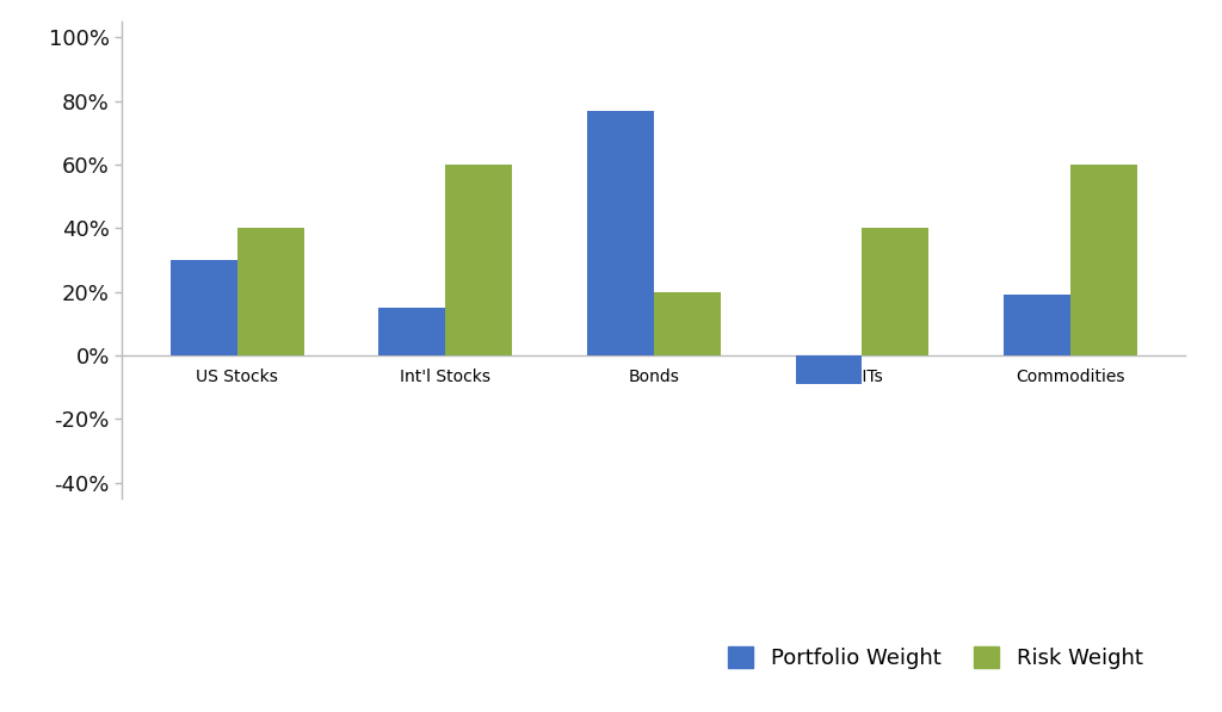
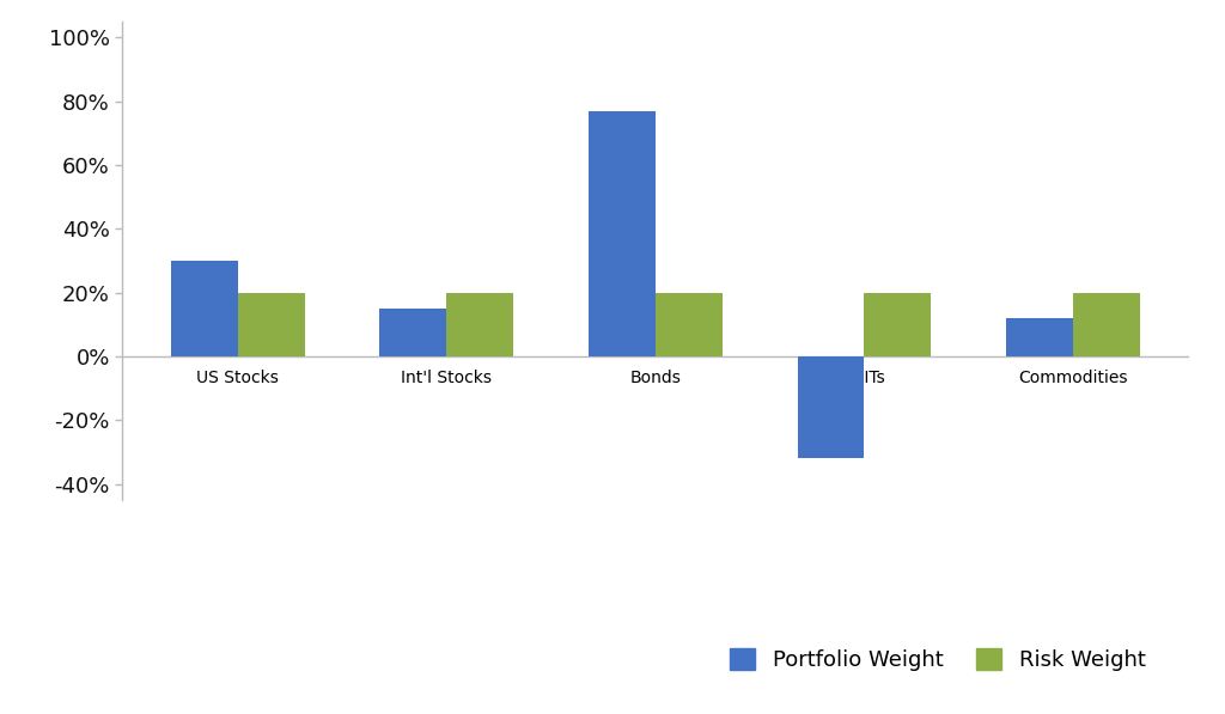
Risk Weight/US Stocks: 40% -> 20%
Risk Weight/Int'l Stocks: 60% -> 20%
Portfolio Weight/REITs: -9% -> -32%
Risk Weight/REITs: 40% -> 20%
Portfolio Weight/Commodities: 19% -> 12%
Risk Weight/Commodities: 60% -> 20%
